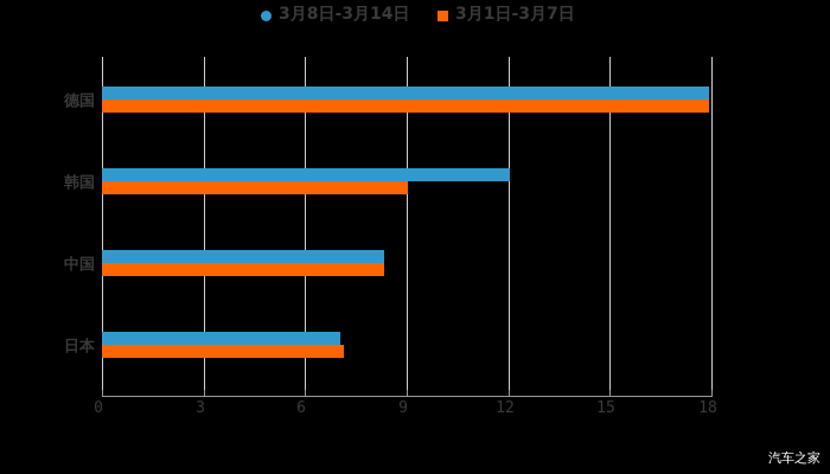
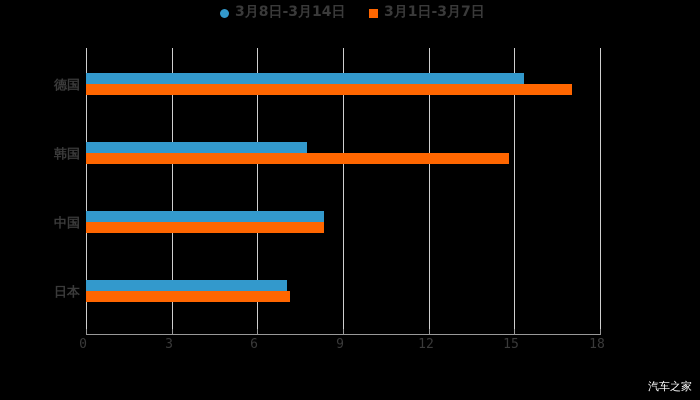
3月8日-3月14日/德国: 18.0 -> 15.4
3月1日-3月7日/德国: 18.0 -> 17.1
3月8日-3月14日/韩国: 12.1 -> 7.8
3月1日-3月7日/韩国: 9.1 -> 14.9
